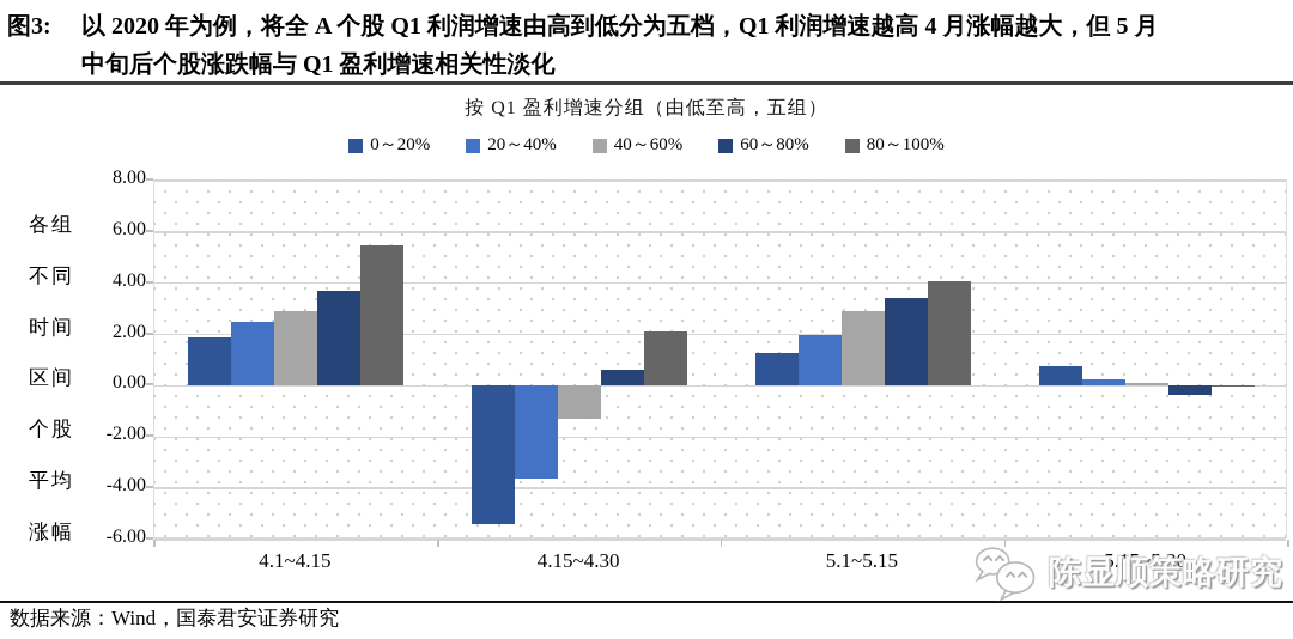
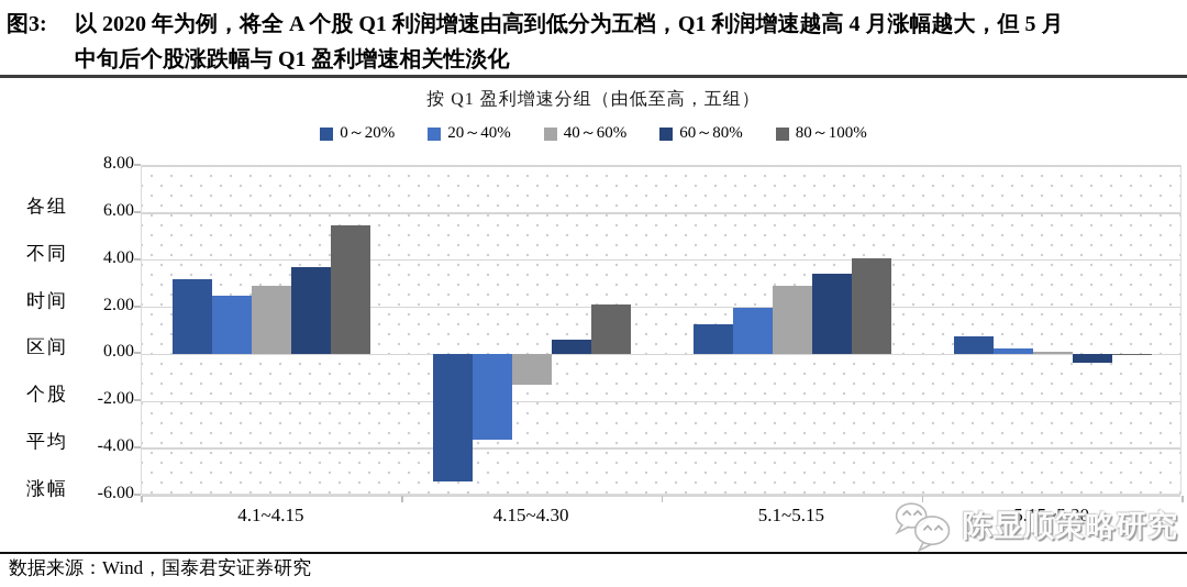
0～20%/4.1~4.15: 1.9 -> 3.2
